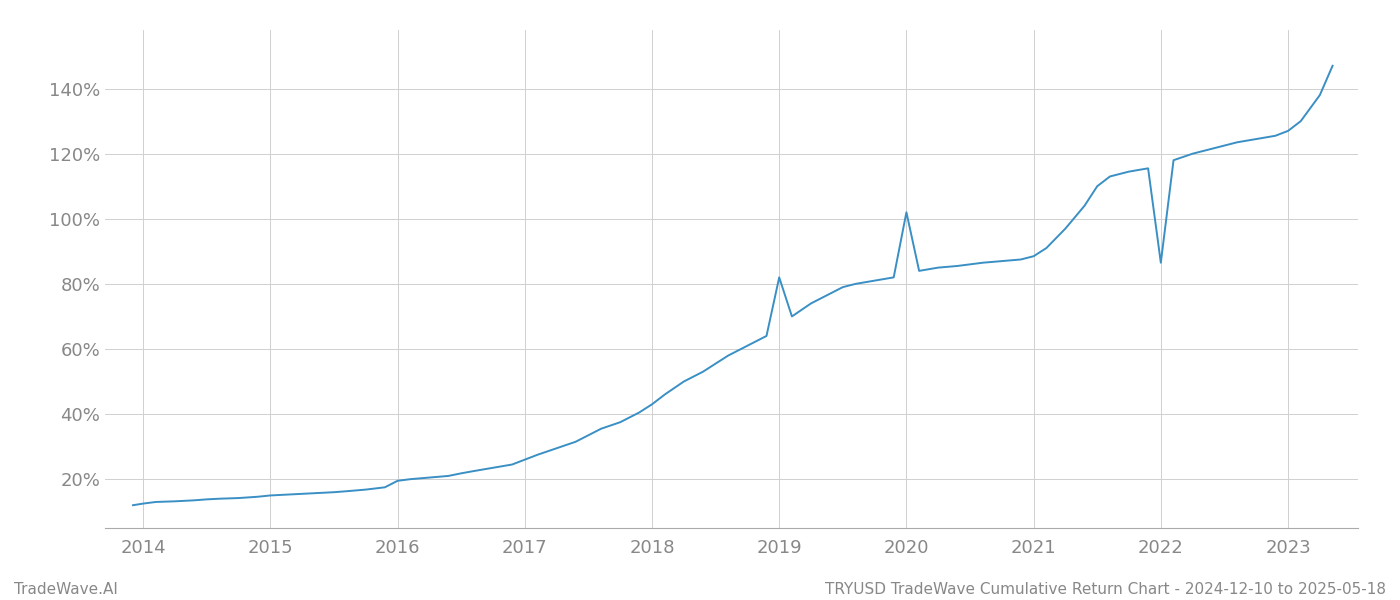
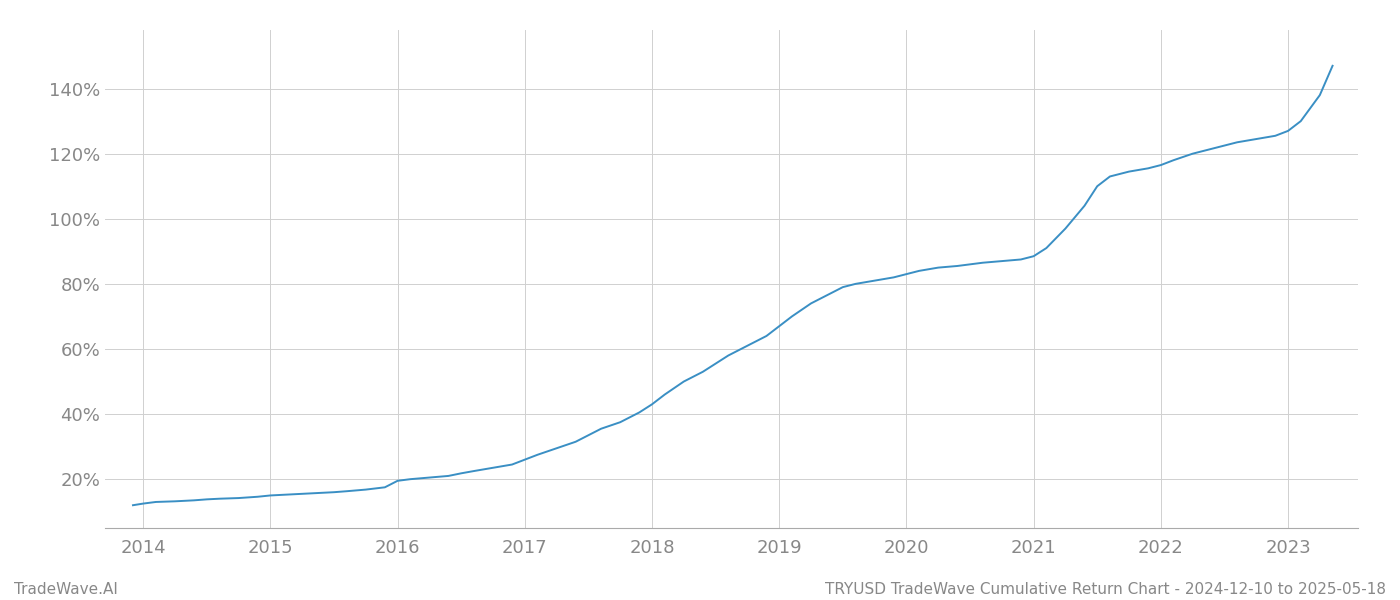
2019: 82.0% -> 67.0%
2020: 102.0% -> 83.0%
2022: 86.5% -> 116.5%
